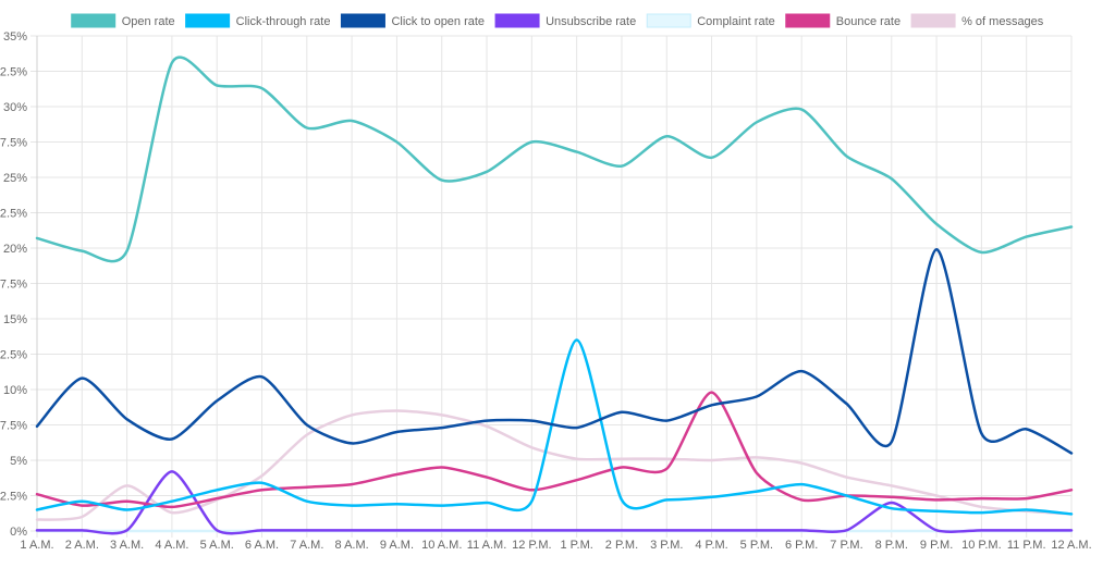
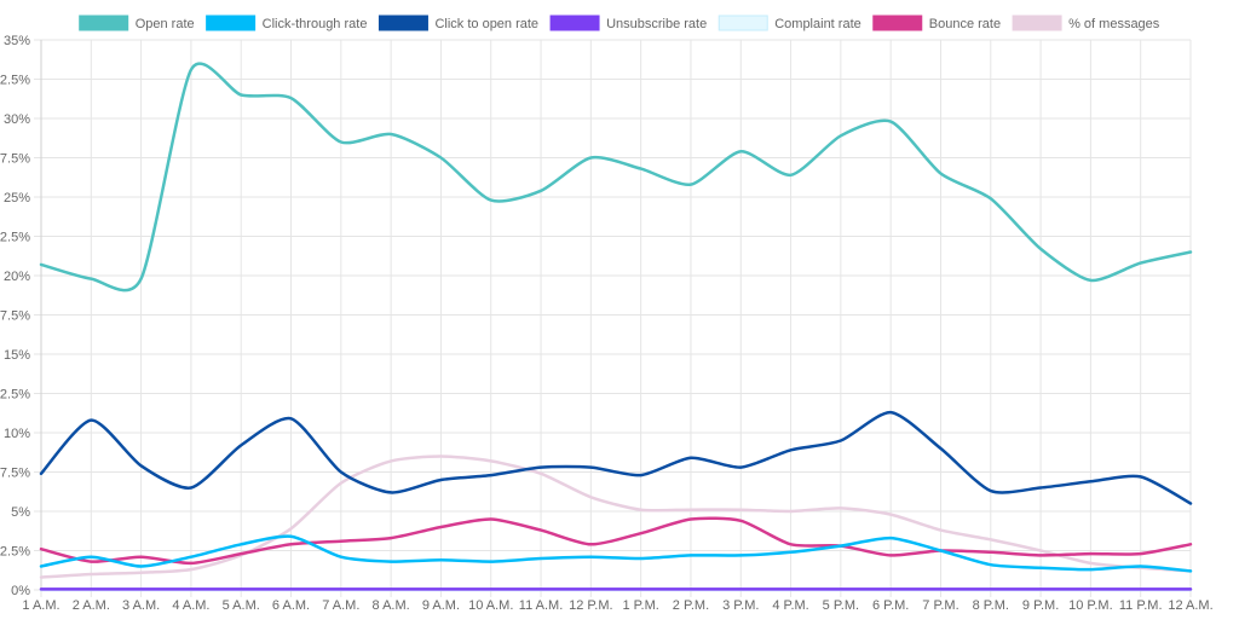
% of messages/3 A.M.: 3.2% -> 1.1%
Unsubscribe rate/4 A.M.: 4.2% -> 0.1%
Click-through rate/1 P.M.: 13.5% -> 2.0%
Bounce rate/4 P.M.: 9.8% -> 2.9%
Bounce rate/5 P.M.: 4.1% -> 2.8%
Unsubscribe rate/8 P.M.: 2.0% -> 0.1%
Click to open rate/9 P.M.: 19.9% -> 6.5%
